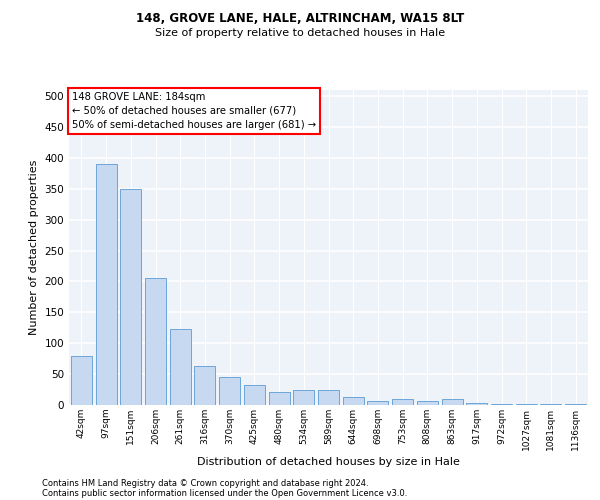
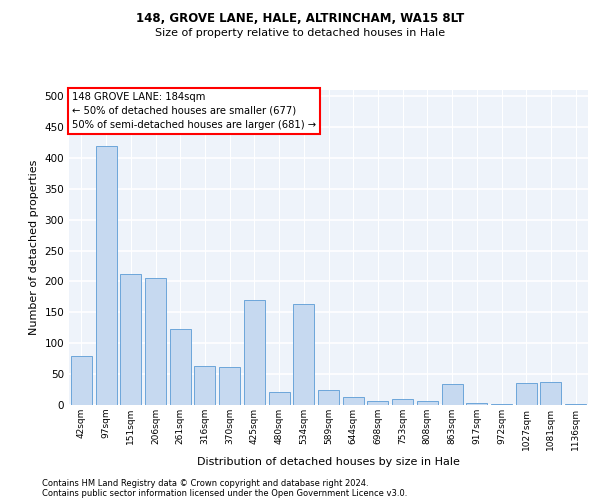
97sqm: 390 -> 420
151sqm: 350 -> 212
370sqm: 45 -> 62
425sqm: 32 -> 170
534sqm: 24 -> 164
863sqm: 10 -> 34
1027sqm: 1 -> 36
1081sqm: 1 -> 38
